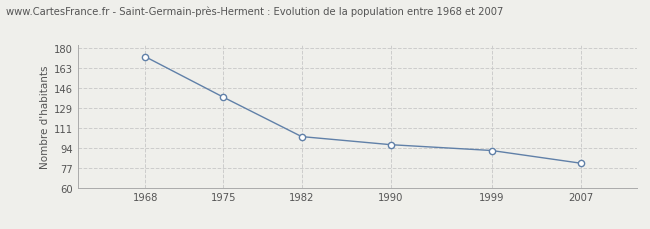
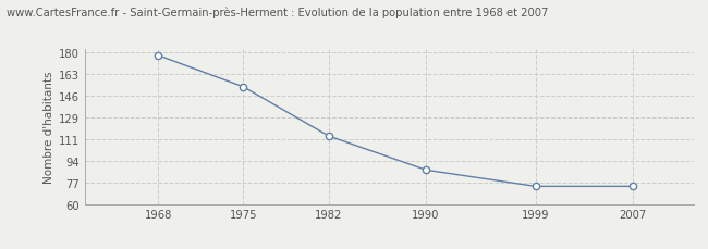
1968: 173 -> 178
1975: 138 -> 153
1982: 104 -> 114
1990: 97 -> 87
1999: 92 -> 74
2007: 81 -> 74
